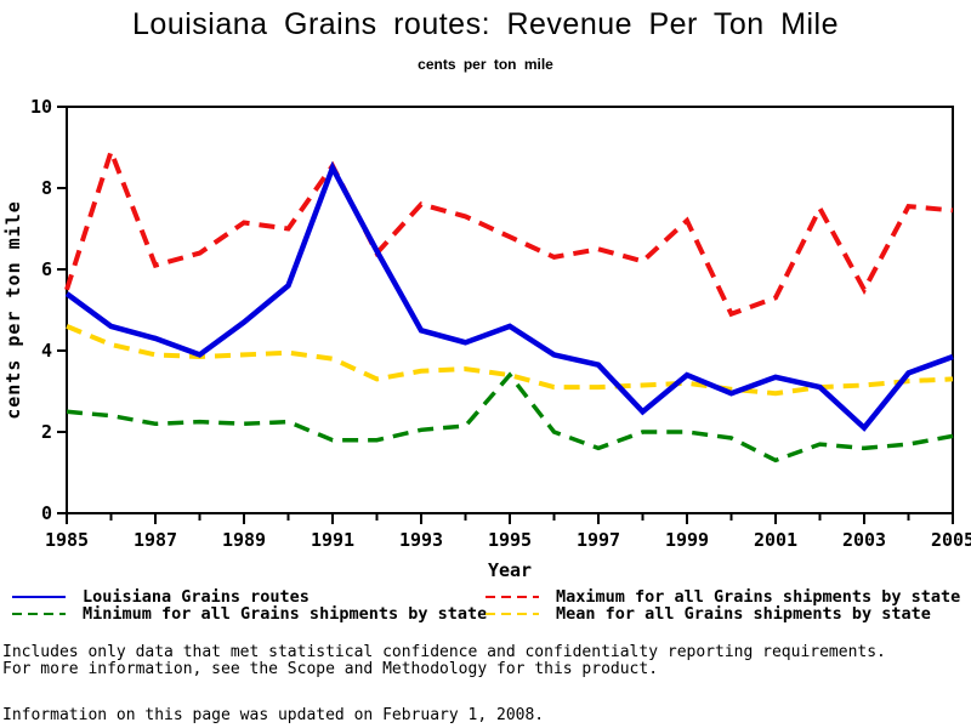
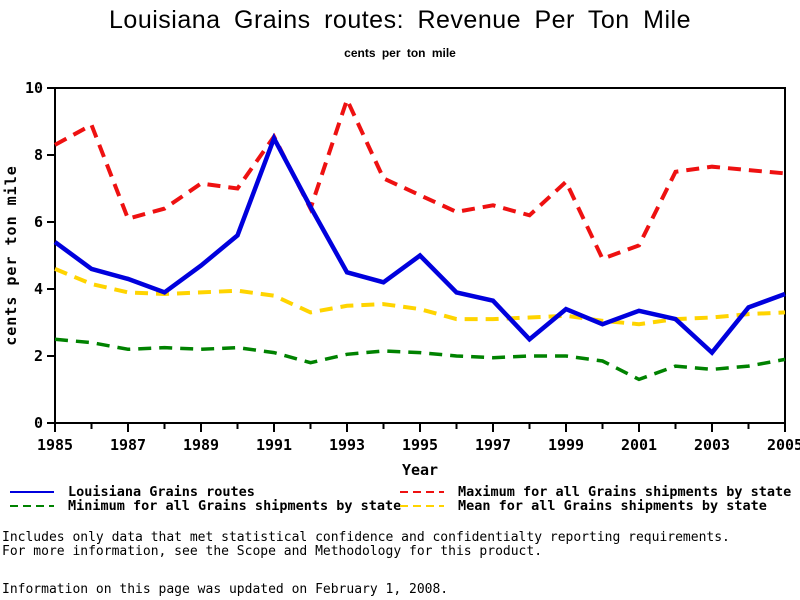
Maximum for all Grains shipments by state/1985: 5.5 -> 8.3
Minimum for all Grains shipments by state/1991: 1.8 -> 2.1
Maximum for all Grains shipments by state/1993: 7.6 -> 9.7
Louisiana Grains routes/1995: 4.6 -> 5.0
Minimum for all Grains shipments by state/1995: 3.4 -> 2.1
Minimum for all Grains shipments by state/1997: 1.6 -> 1.9
Maximum for all Grains shipments by state/2003: 5.5 -> 7.7
